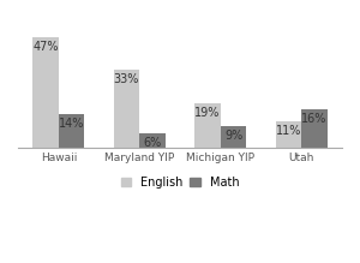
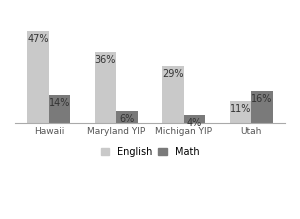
English/Maryland YIP: 33% -> 36%
English/Michigan YIP: 19% -> 29%
Math/Michigan YIP: 9% -> 4%
